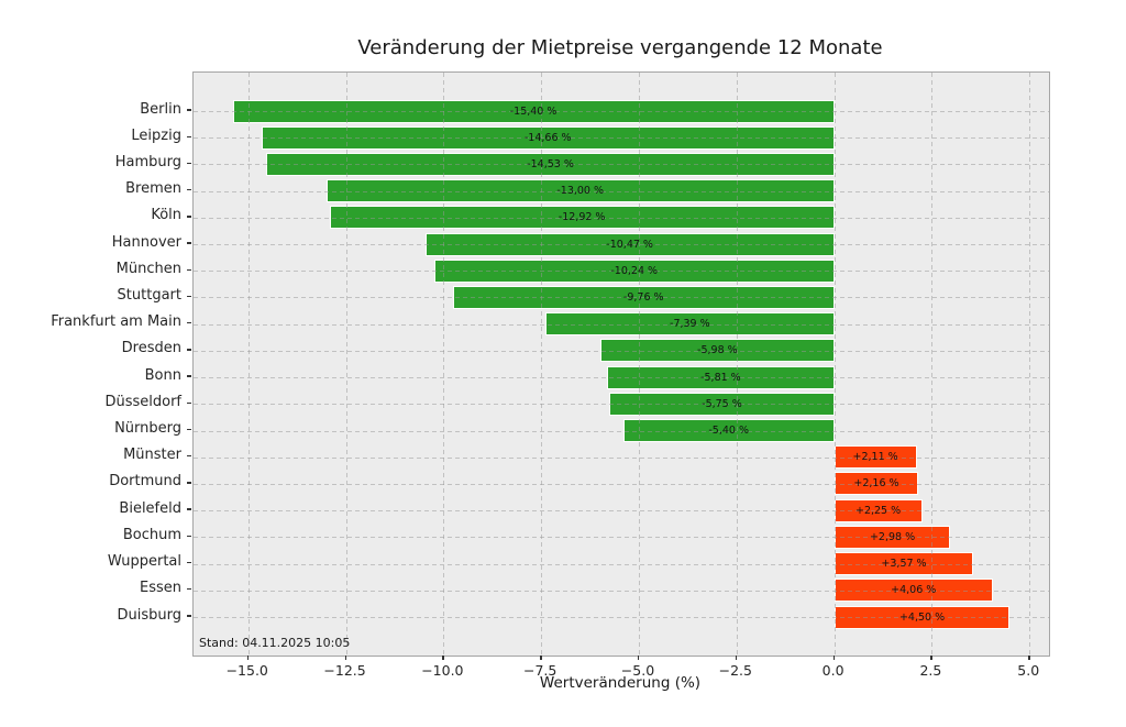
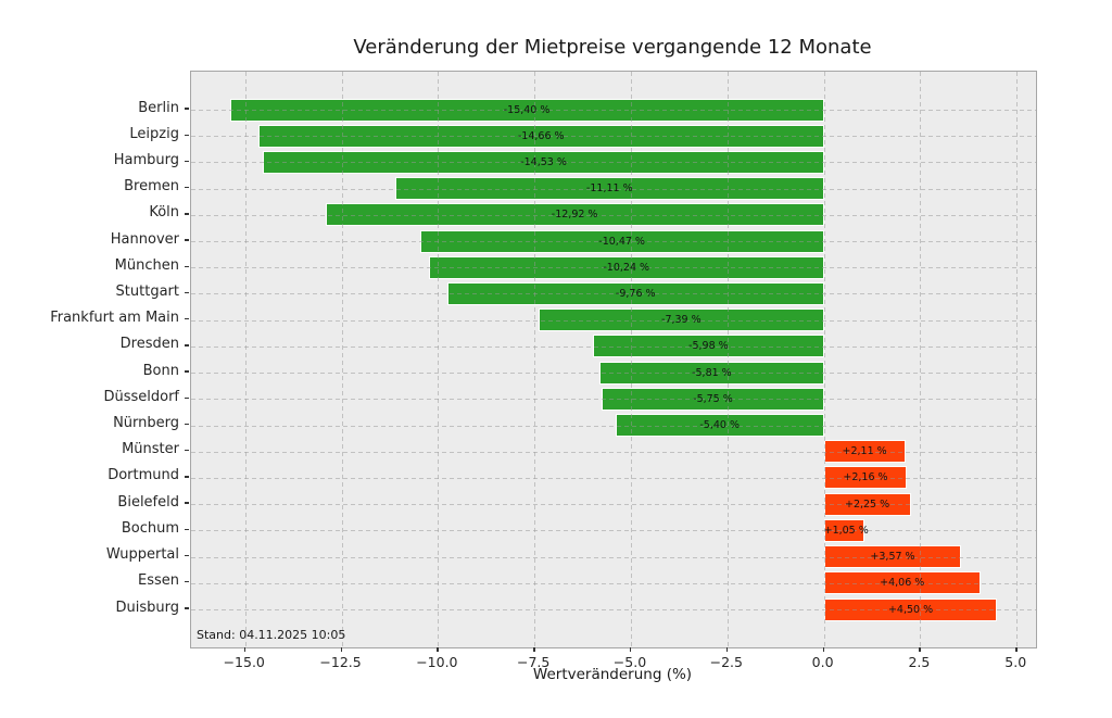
Bremen: -13,00 -> -11,11
Bochum: +2,98 -> +1,05
